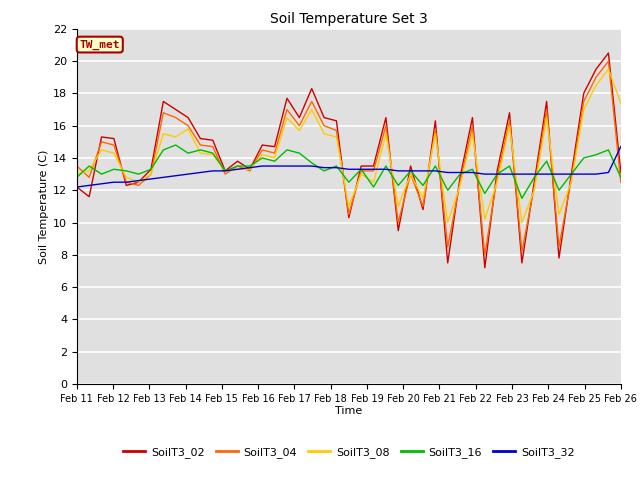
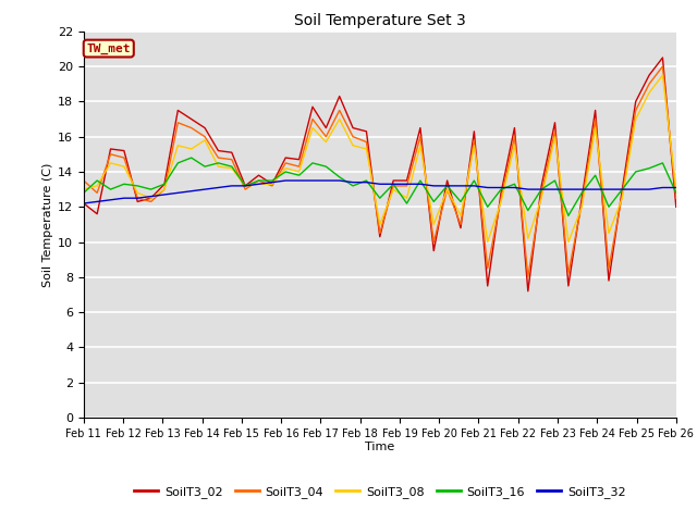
SoilT3_02/Feb 26: 13.1 -> 12.0
SoilT3_08/Feb 26: 17.4 -> 13.0
SoilT3_32/Feb 26: 14.7 -> 13.1
